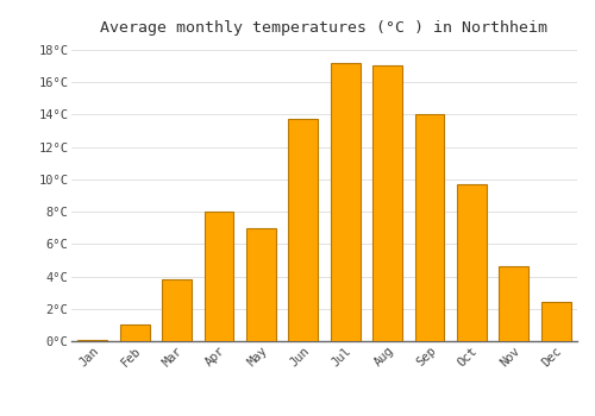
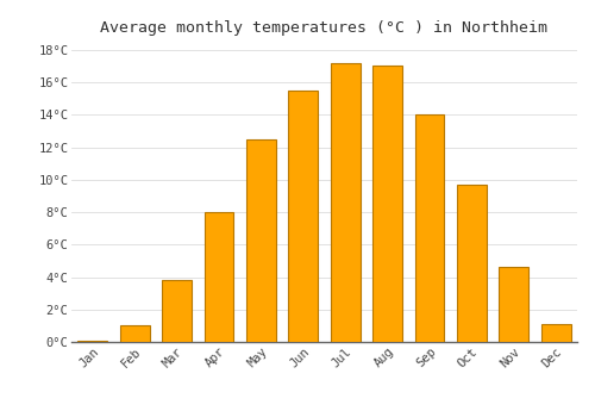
May: 7.0°C -> 12.5°C
Jun: 13.7°C -> 15.5°C
Dec: 2.4°C -> 1.1°C
